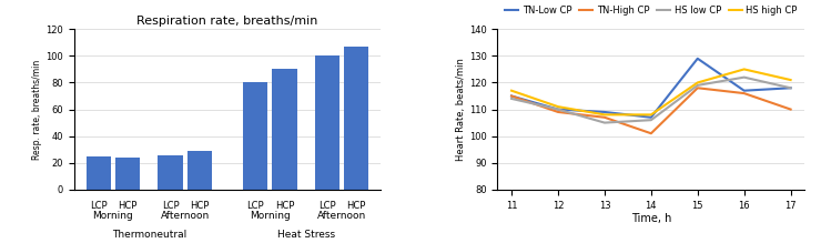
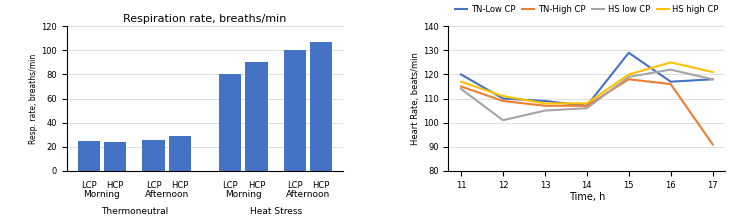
TN-Low CP/11: 115 -> 120
HS low CP/12: 110 -> 101
TN-High CP/14: 101 -> 107
TN-High CP/17: 110 -> 91
